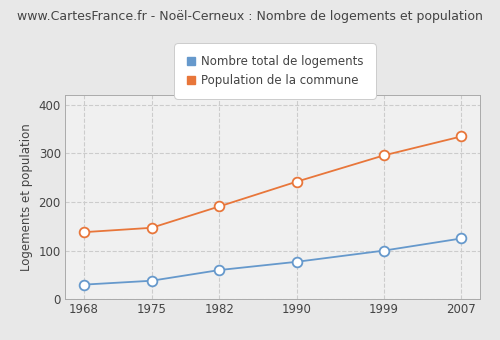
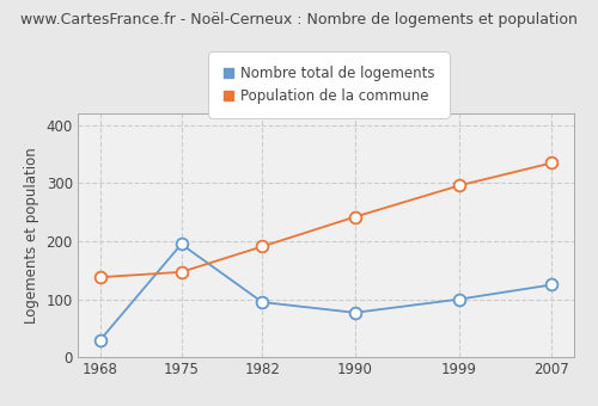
Nombre total de logements/1975: 38 -> 195
Nombre total de logements/1982: 60 -> 95
